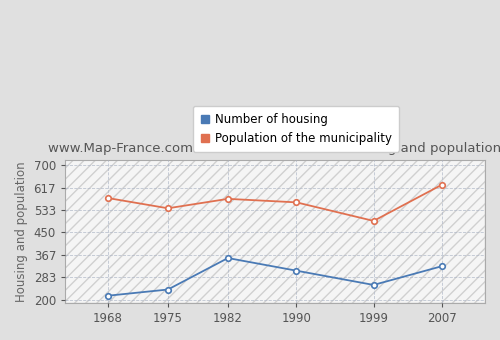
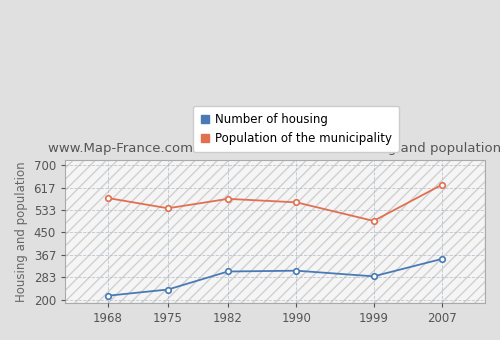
Number of housing/1982: 355 -> 305
Number of housing/1999: 255 -> 287
Number of housing/2007: 325 -> 352
